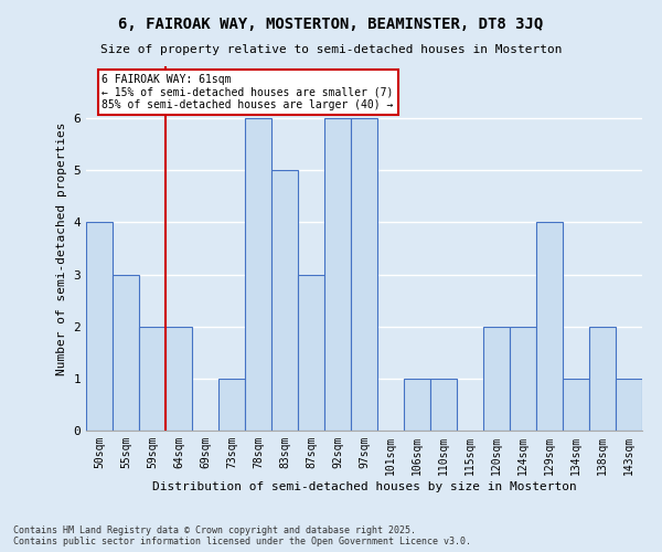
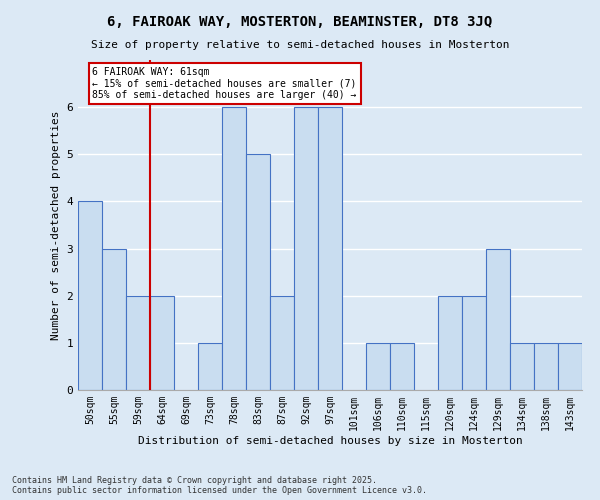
87sqm: 3 -> 2
129sqm: 4 -> 3
138sqm: 2 -> 1
